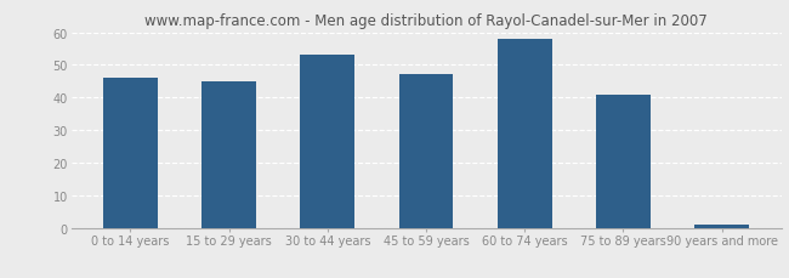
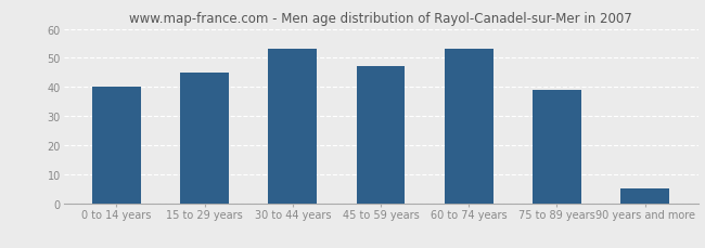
0 to 14 years: 46 -> 40
60 to 74 years: 58 -> 53
75 to 89 years: 41 -> 39
90 years and more: 1 -> 5
